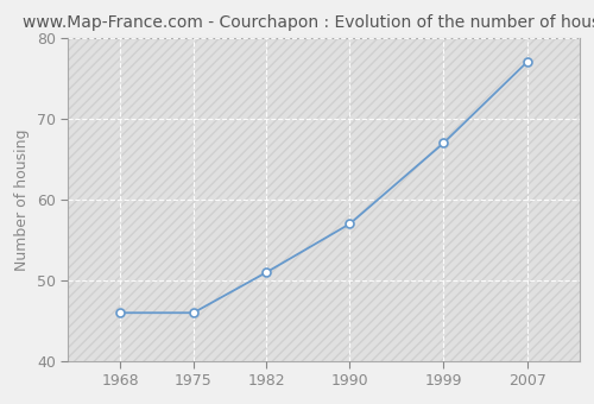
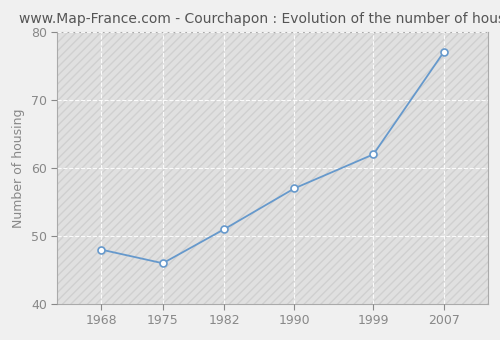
1968: 46 -> 48
1999: 67 -> 62
